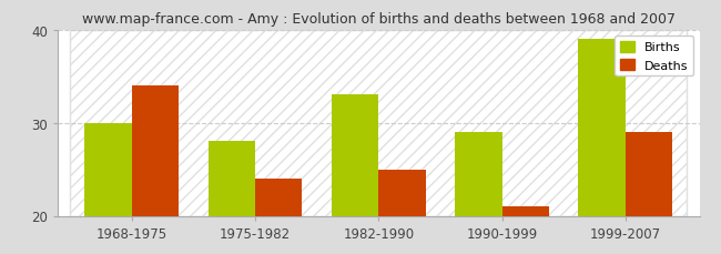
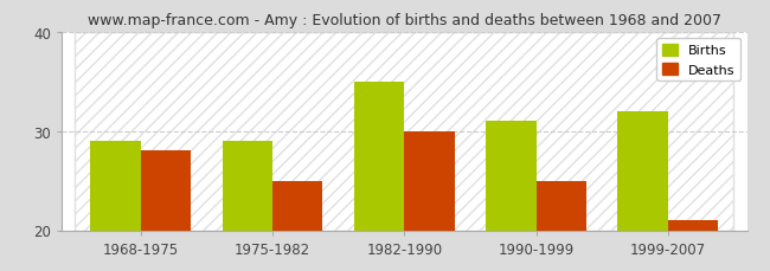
Births/1968-1975: 30 -> 29
Deaths/1968-1975: 34 -> 28
Births/1975-1982: 28 -> 29
Deaths/1975-1982: 24 -> 25
Births/1982-1990: 33 -> 35
Deaths/1982-1990: 25 -> 30
Births/1990-1999: 29 -> 31
Deaths/1990-1999: 21 -> 25
Births/1999-2007: 39 -> 32
Deaths/1999-2007: 29 -> 21
